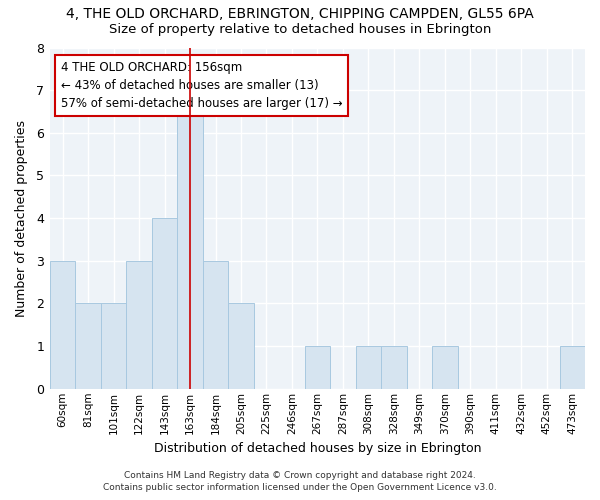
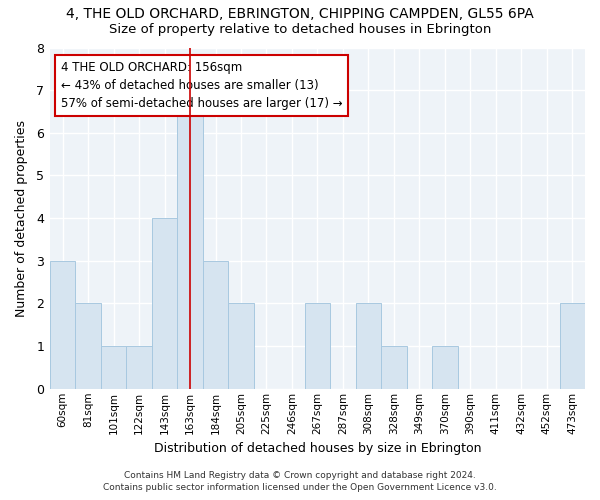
101sqm: 2 -> 1
122sqm: 3 -> 1
267sqm: 1 -> 2
308sqm: 1 -> 2
473sqm: 1 -> 2
